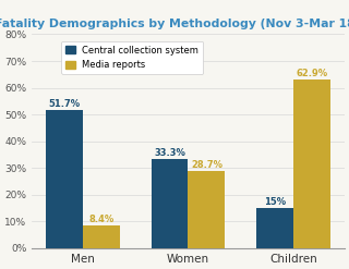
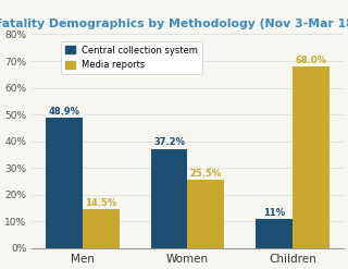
Central collection system/Men: 51.7% -> 48.9%
Media reports/Men: 8.4% -> 14.5%
Central collection system/Women: 33.3% -> 37.2%
Media reports/Women: 28.7% -> 25.5%
Central collection system/Children: 15% -> 11%
Media reports/Children: 62.9% -> 68.0%
